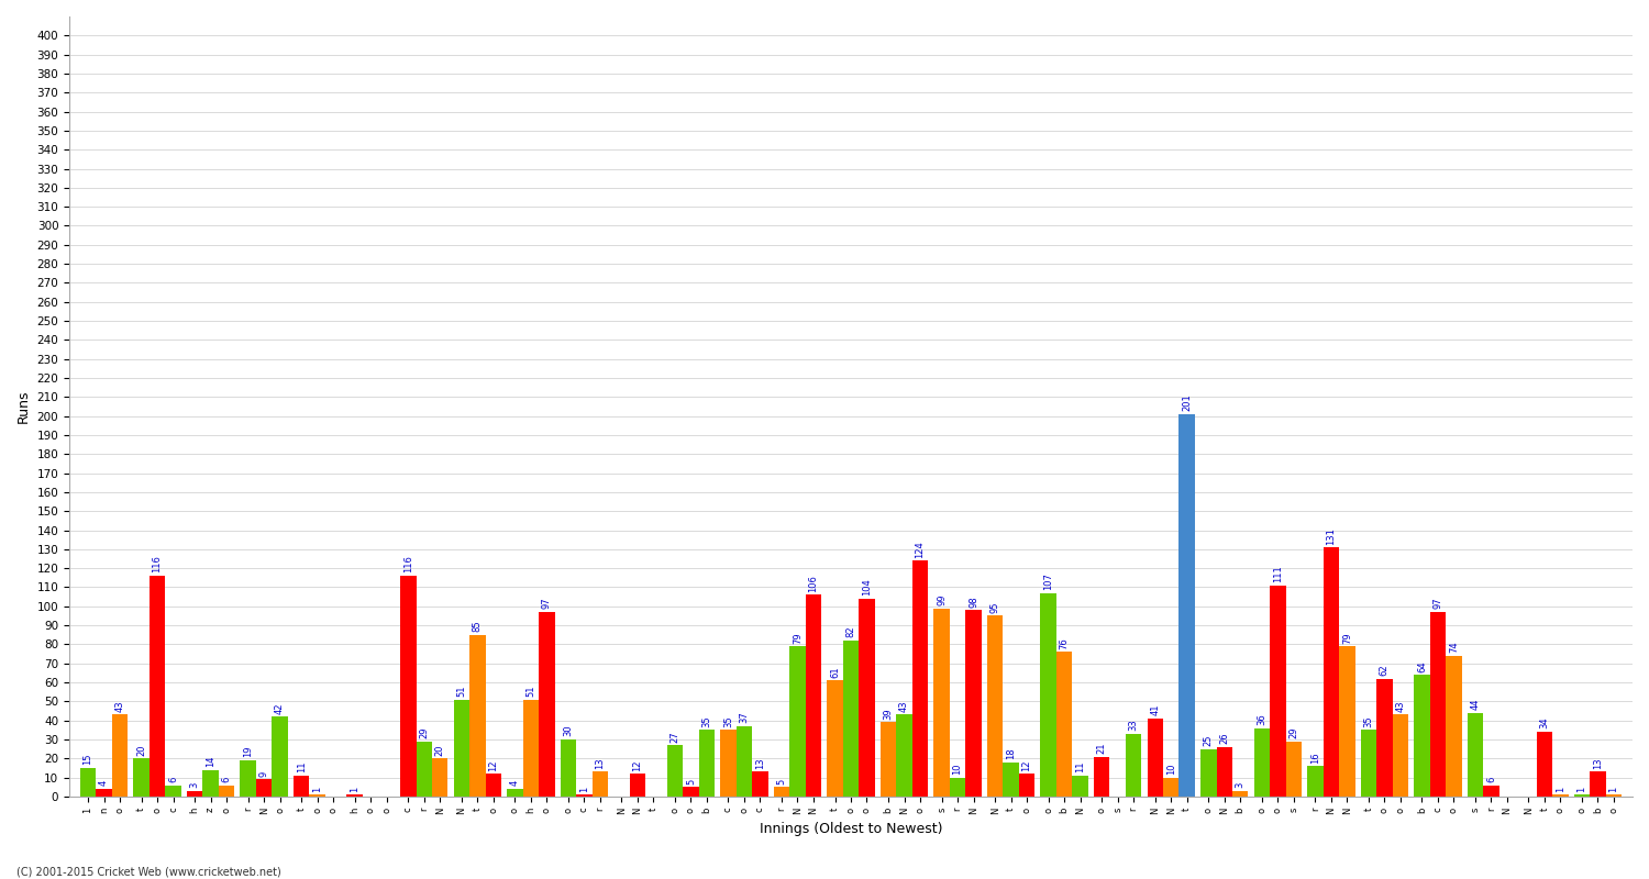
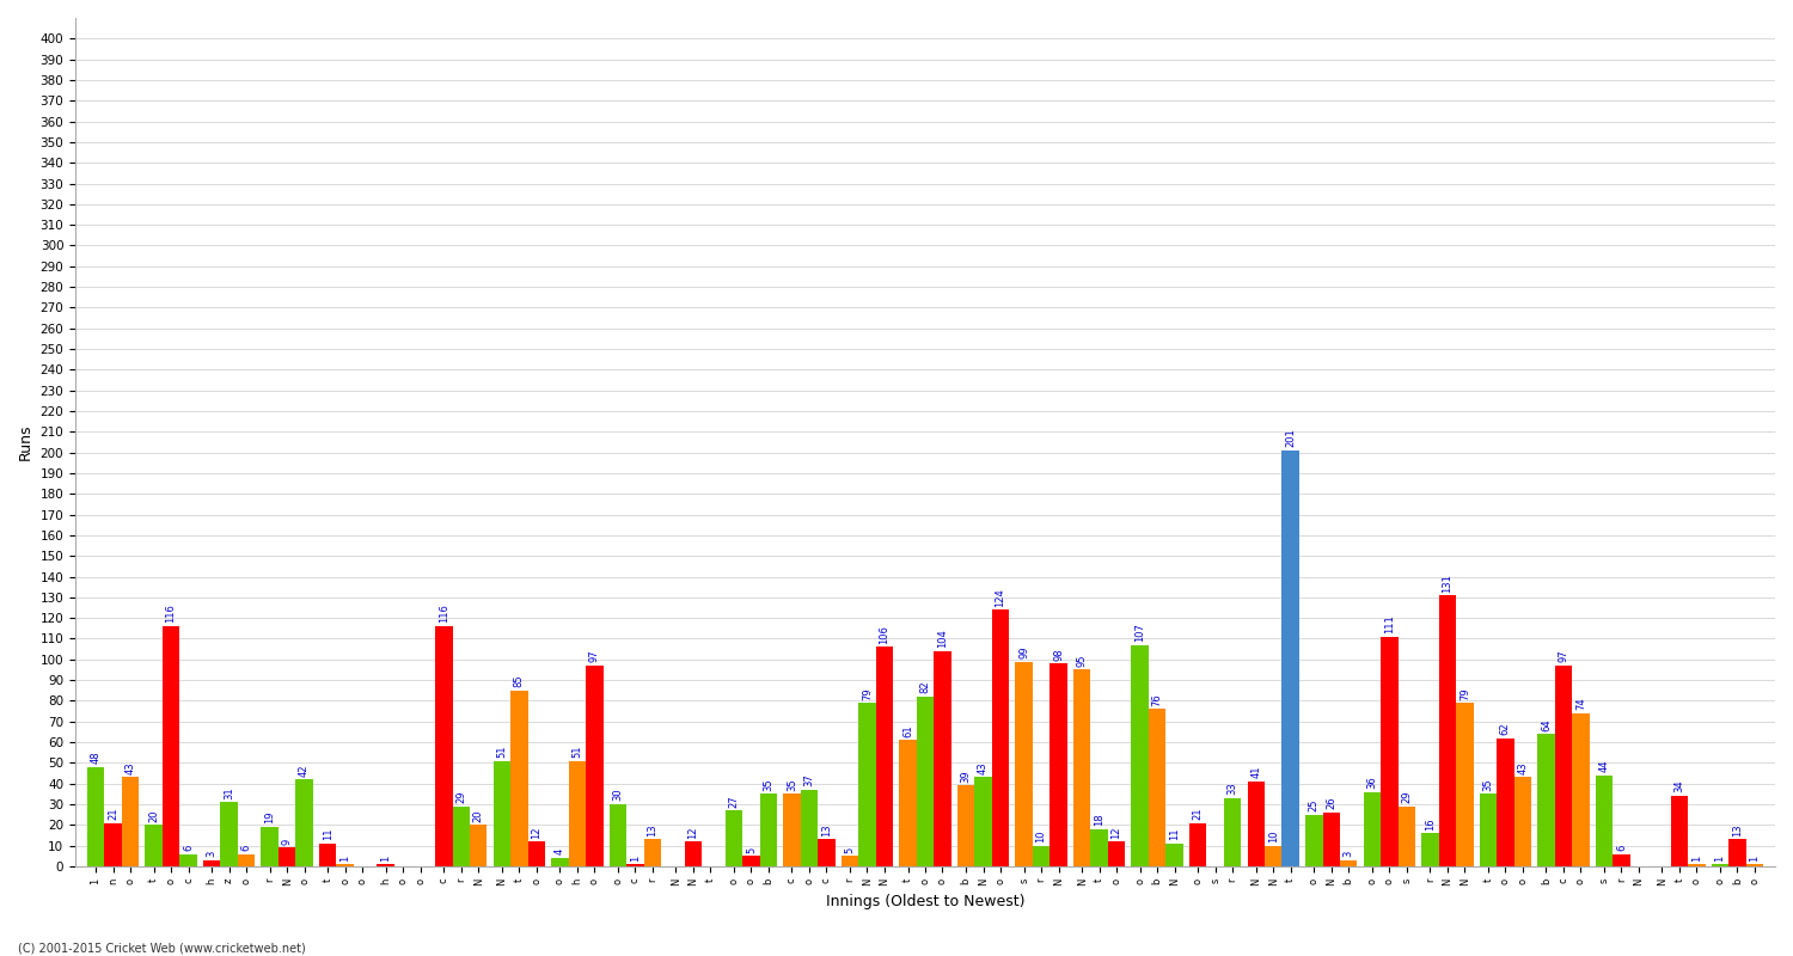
1: 15 -> 48
n: 4 -> 21
z: 14 -> 31
